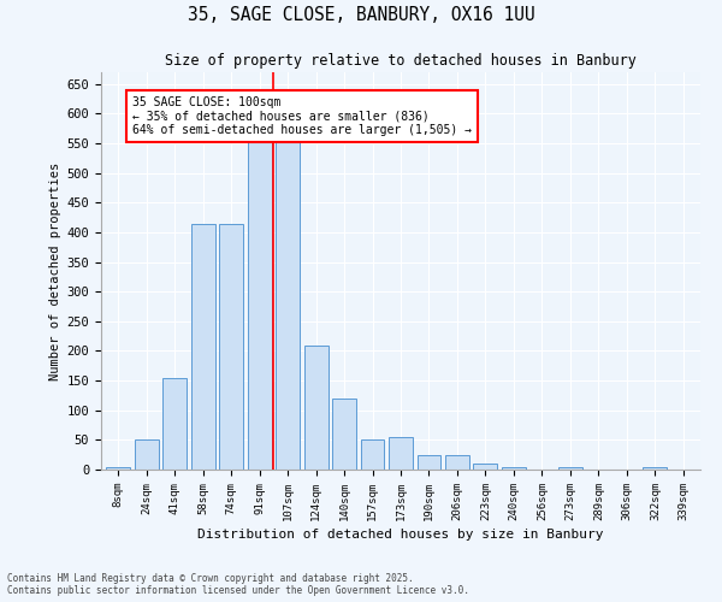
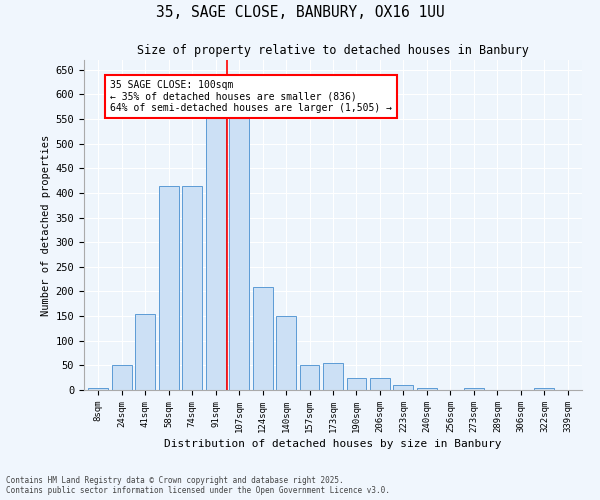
140sqm: 120 -> 150
